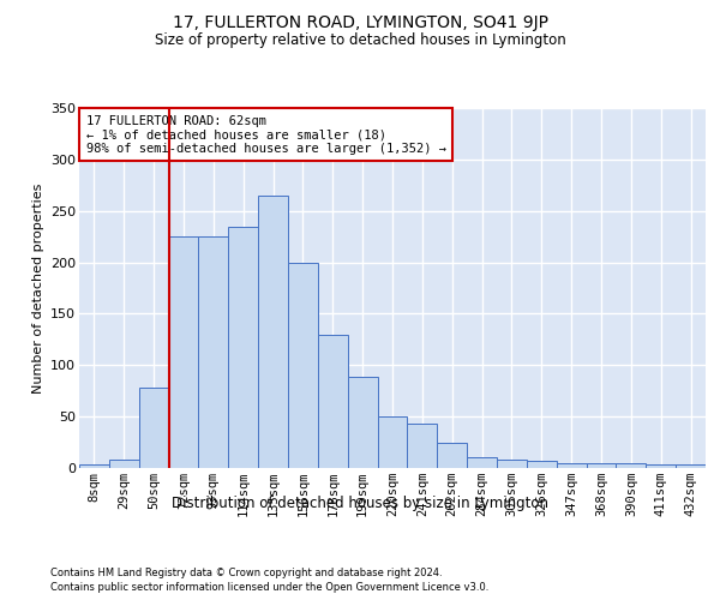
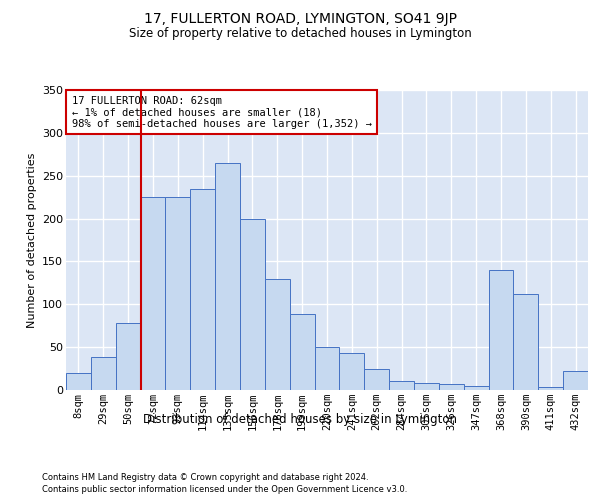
8sqm: 3 -> 20
29sqm: 8 -> 38
368sqm: 5 -> 140
390sqm: 5 -> 112
432sqm: 3 -> 22
